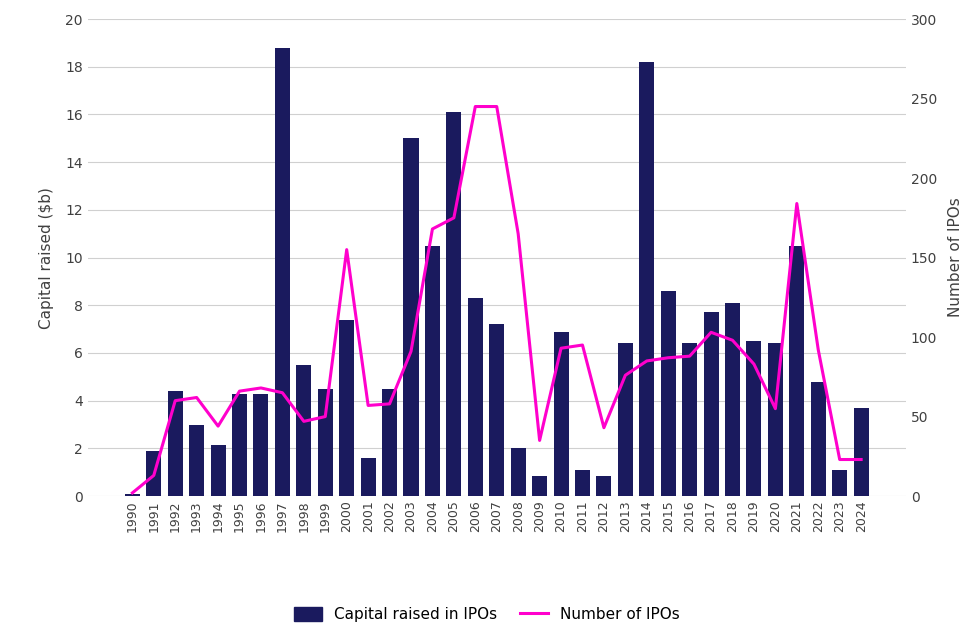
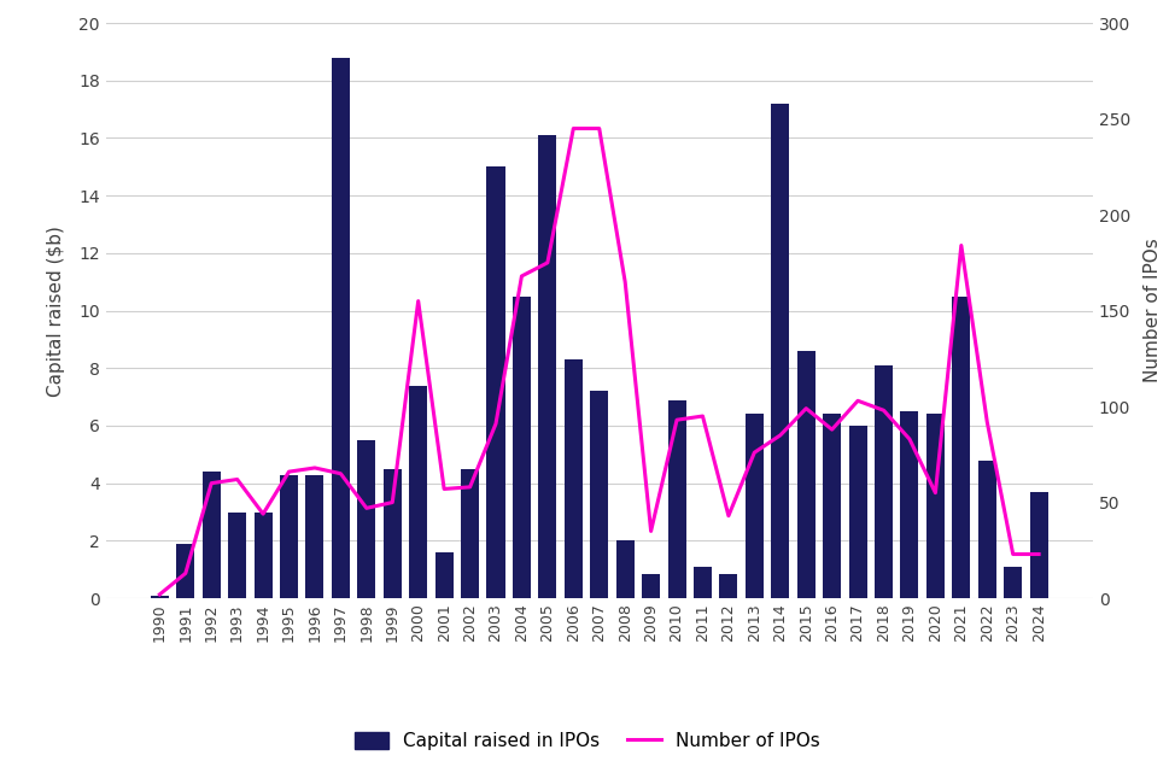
Capital raised in IPOs/1994: 2.15 -> 3.00
Capital raised in IPOs/2014: 18.20 -> 17.20
Number of IPOs/2015: 87 -> 99
Capital raised in IPOs/2017: 7.70 -> 6.00
